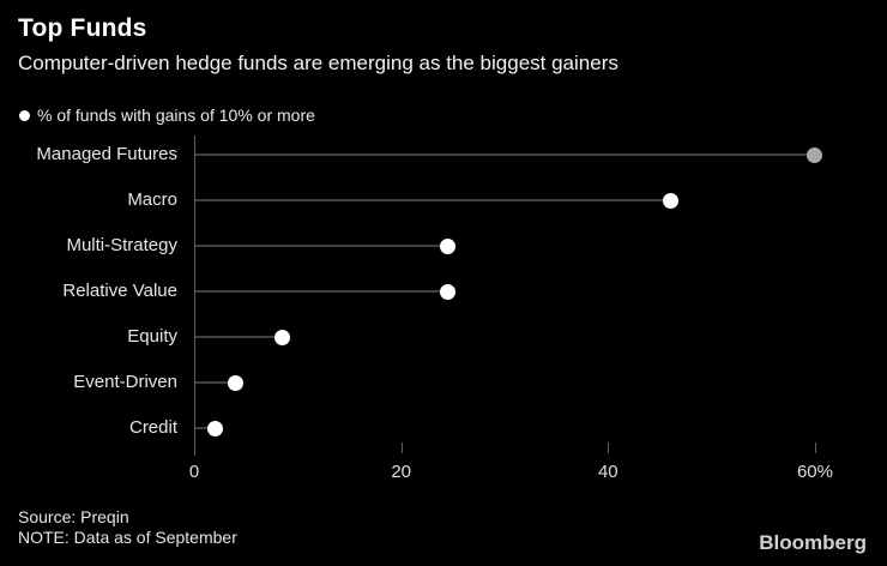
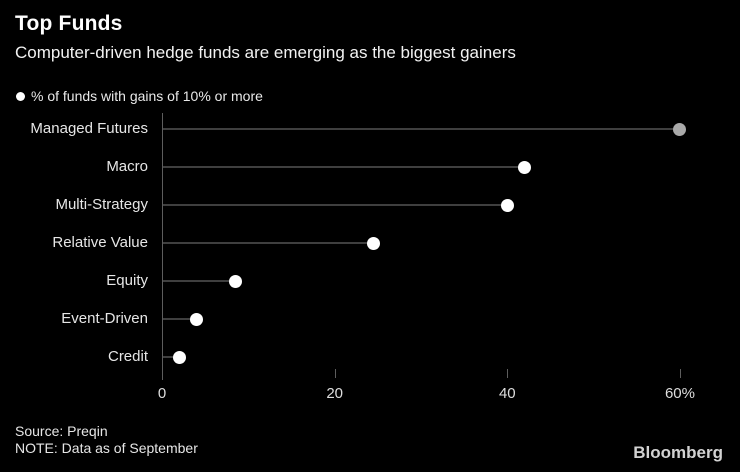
Macro: 46% -> 42%
Multi-Strategy: 24% -> 40%
